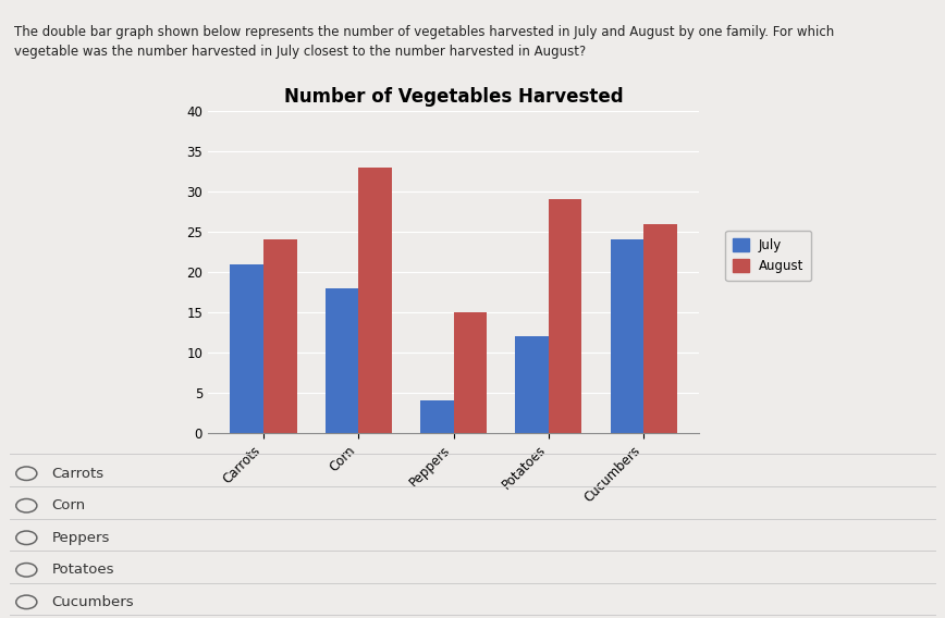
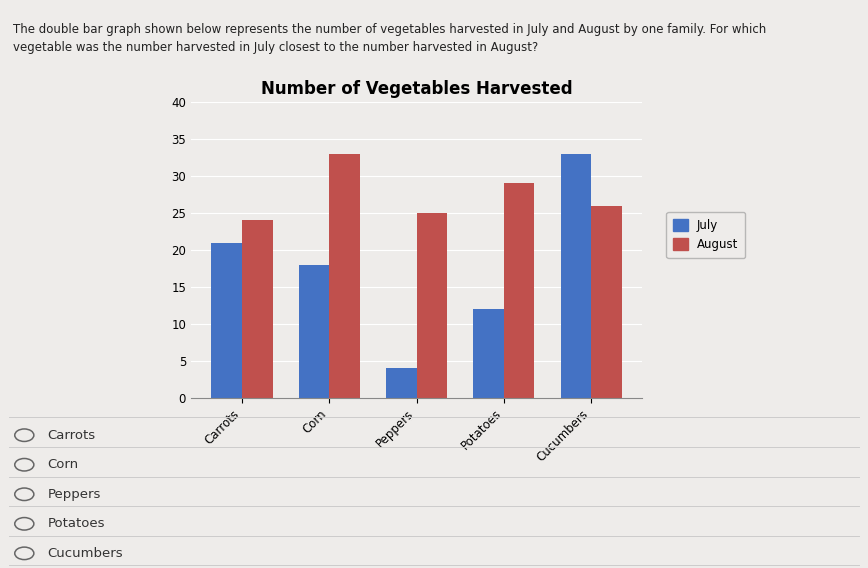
August/Peppers: 15 -> 25
July/Cucumbers: 24 -> 33
